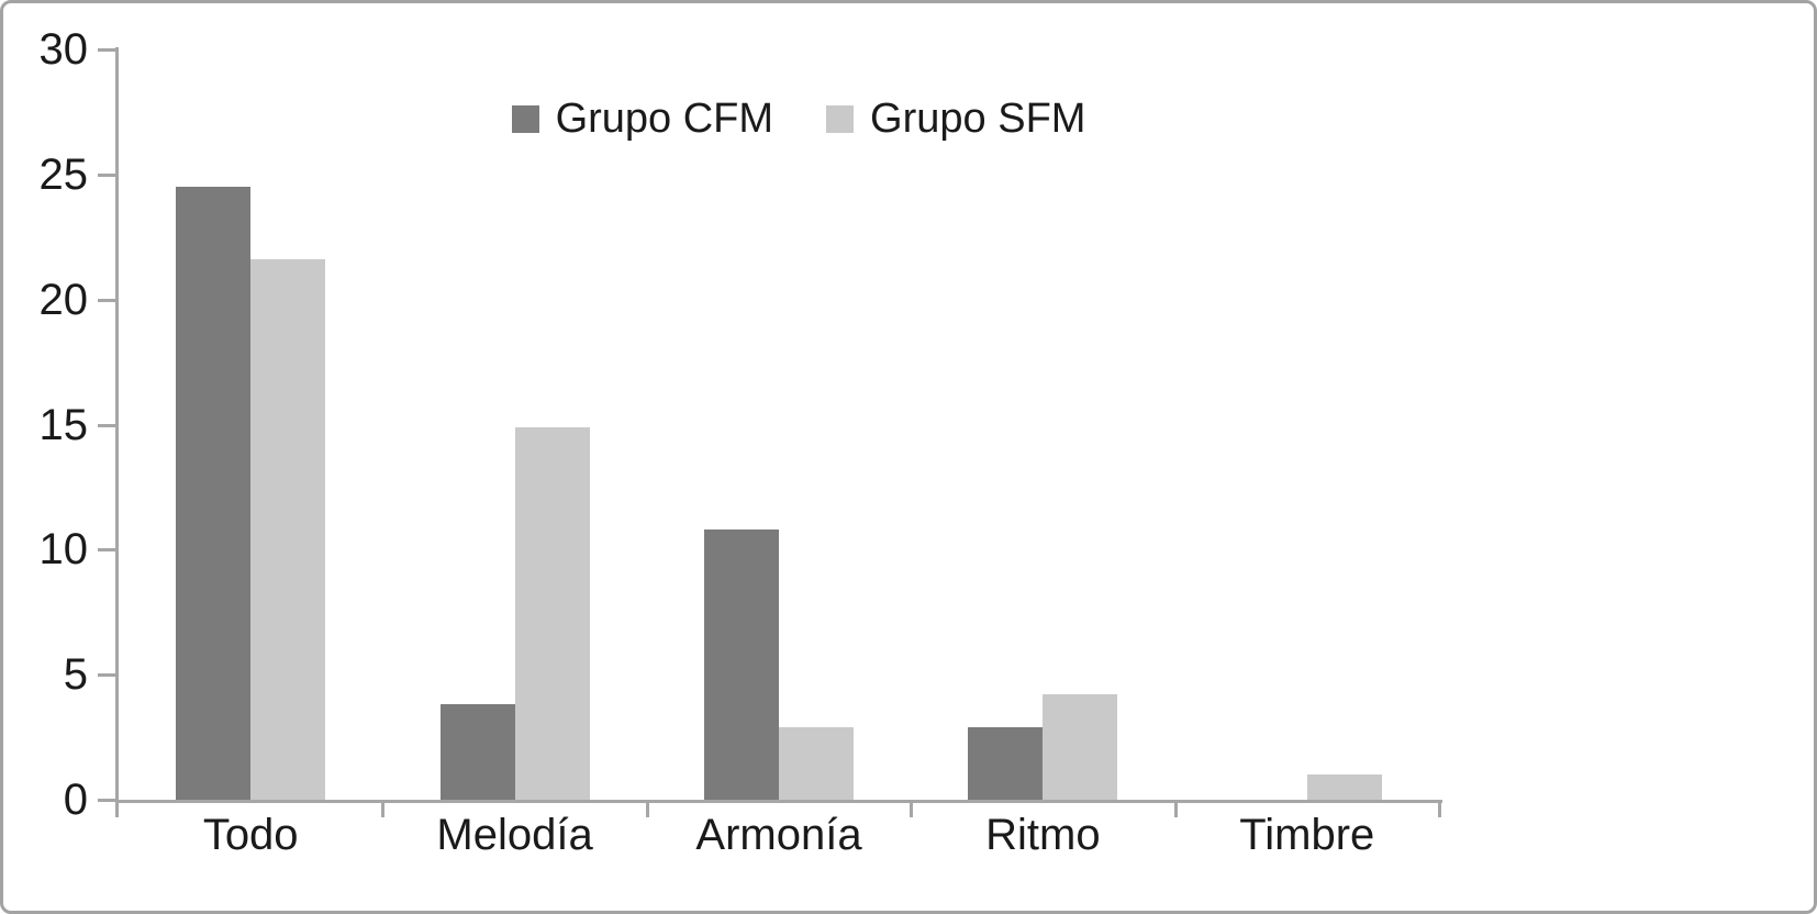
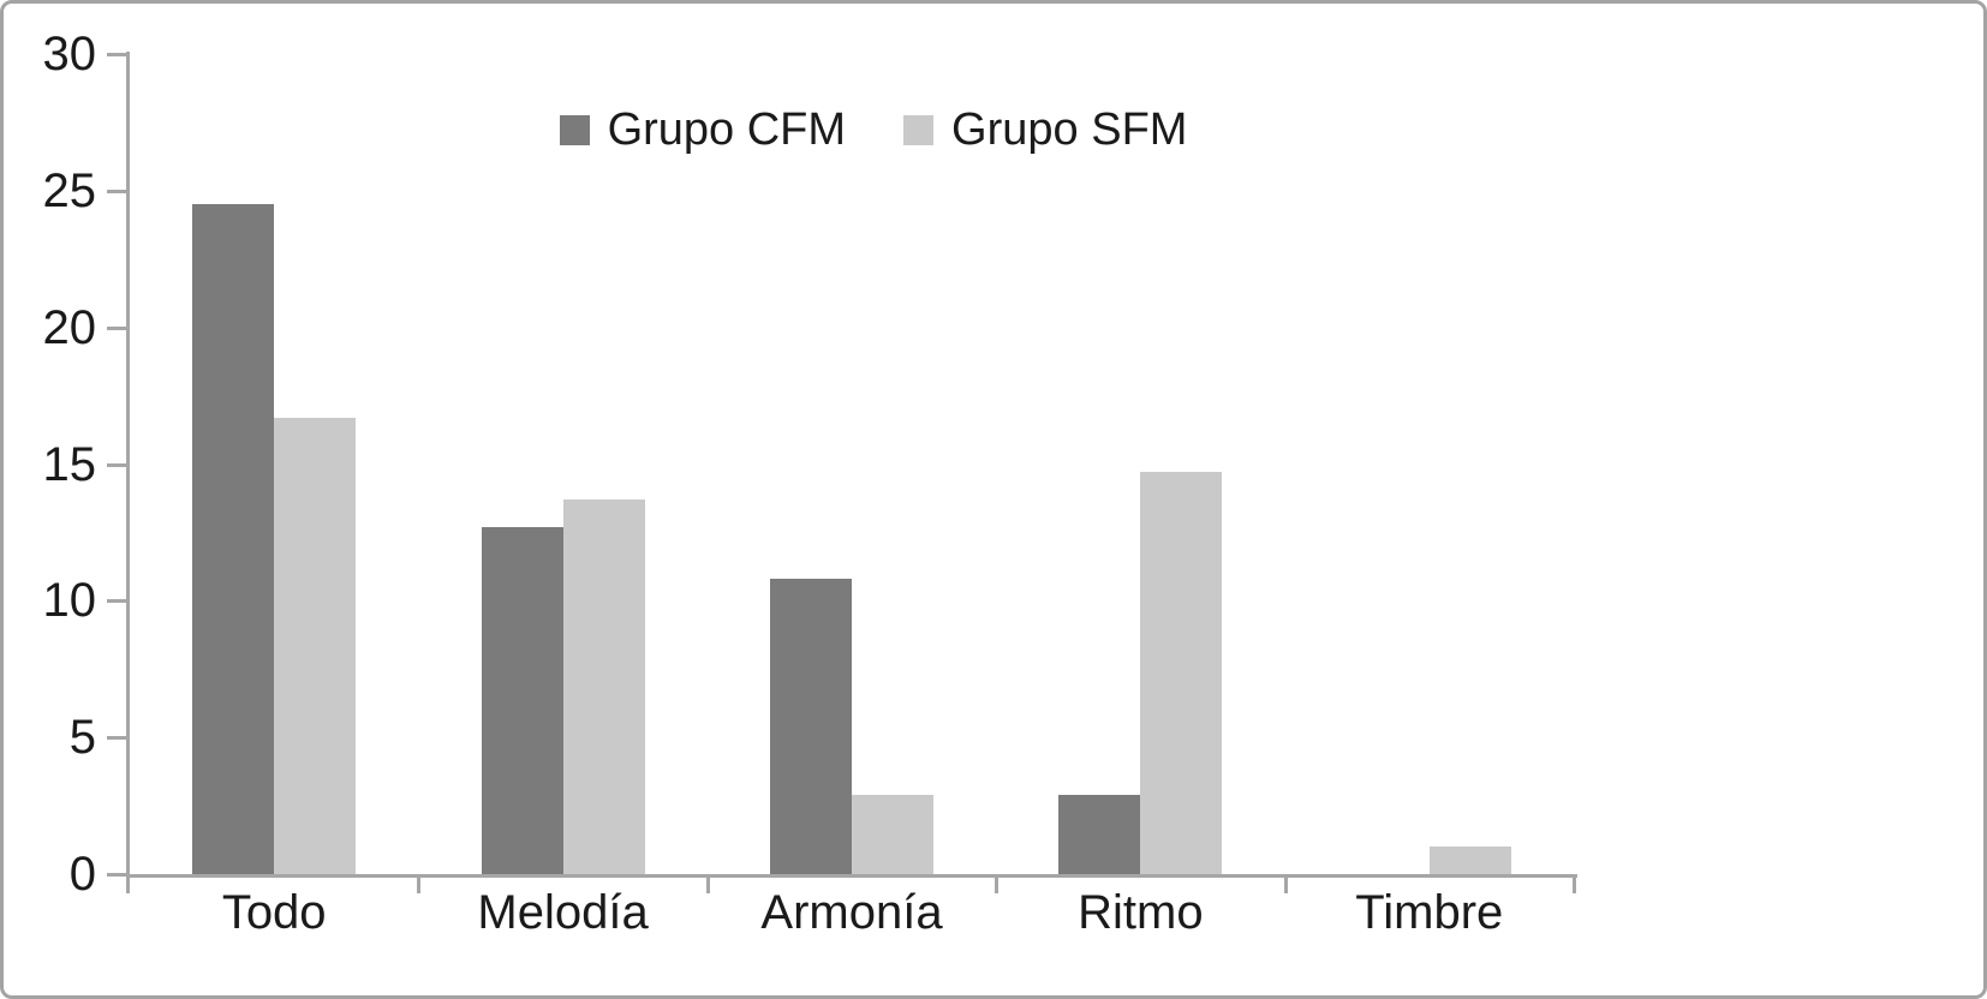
Grupo SFM/Todo: 21.6 -> 16.7
Grupo CFM/Melodía: 3.8 -> 12.7
Grupo SFM/Melodía: 14.9 -> 13.7
Grupo SFM/Ritmo: 4.2 -> 14.7
